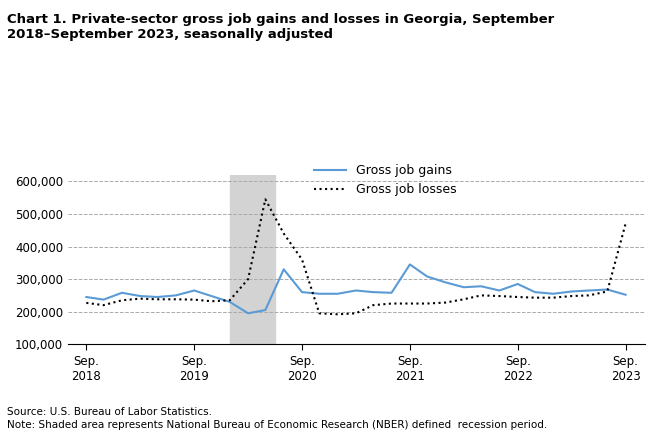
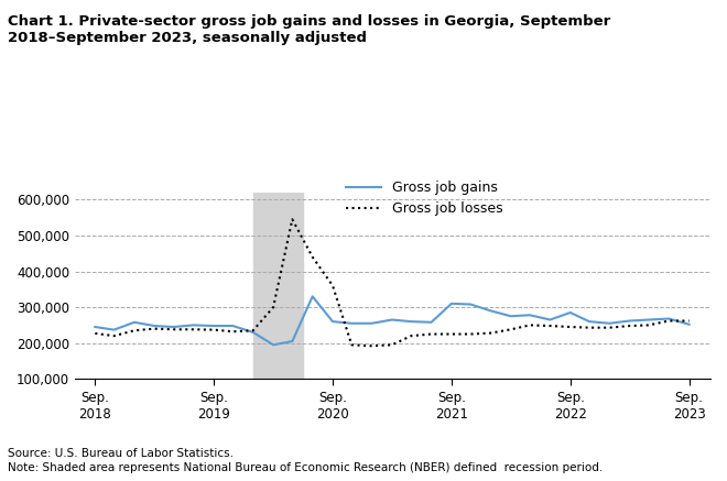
Gross job gains/Sep. 2019: 265,000 -> 248,000
Gross job gains/Sep. 2021: 345,000 -> 310,000
Gross job losses/Sep. 2023: 470,000 -> 262,000
